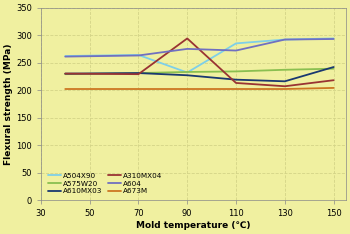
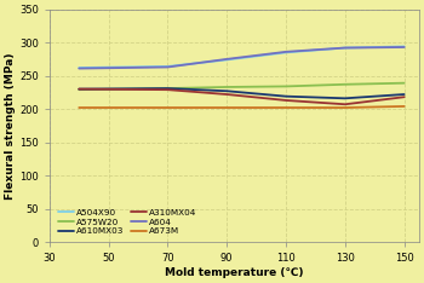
A504X90/90: 232 -> 274
A310MX04/90: 294 -> 222
A604/110: 272 -> 286
A610MX03/150: 242 -> 222
